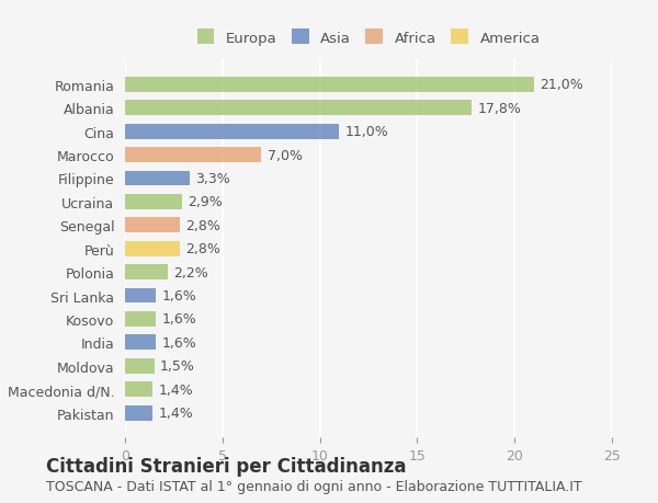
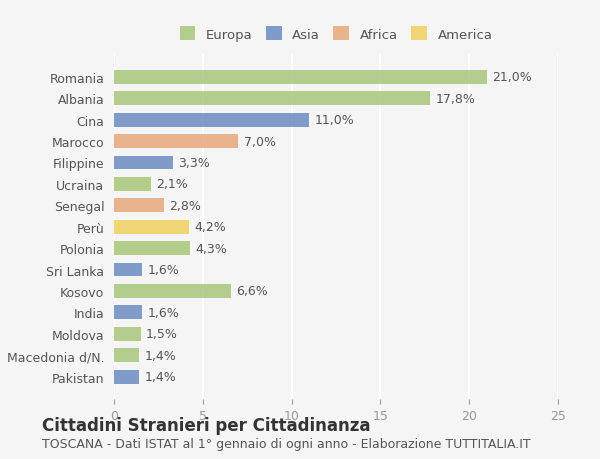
Ucraina: 2,9% -> 2,1%
Perù: 2,8% -> 4,2%
Polonia: 2,2% -> 4,3%
Kosovo: 1,6% -> 6,6%
